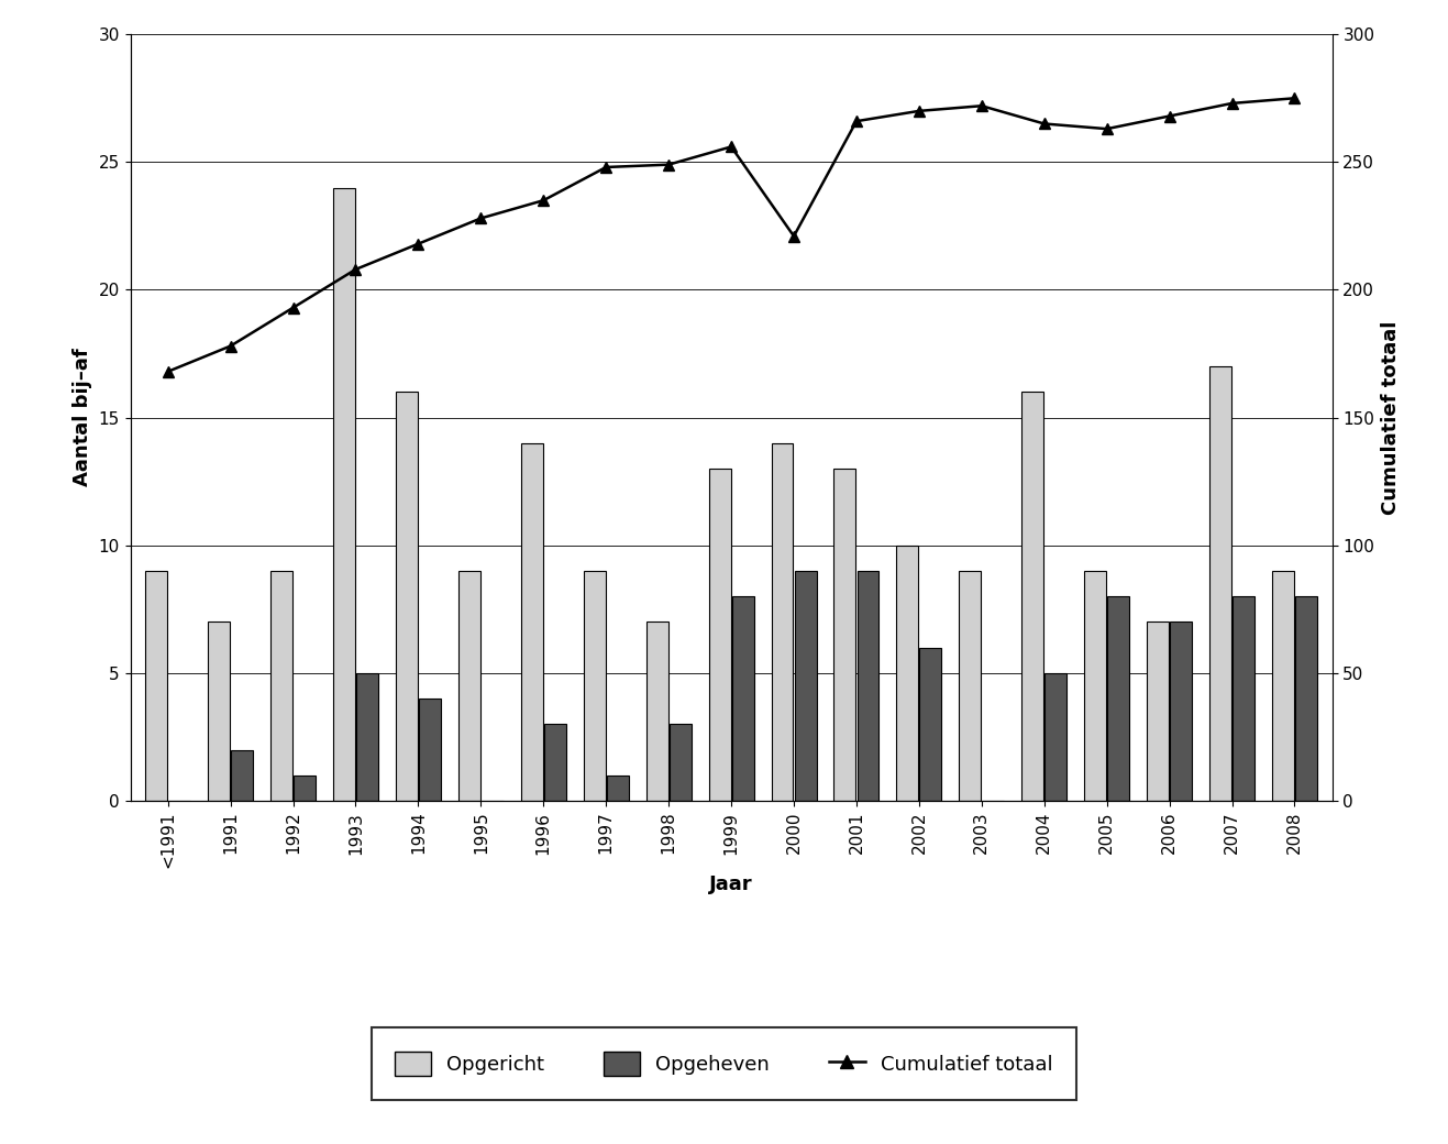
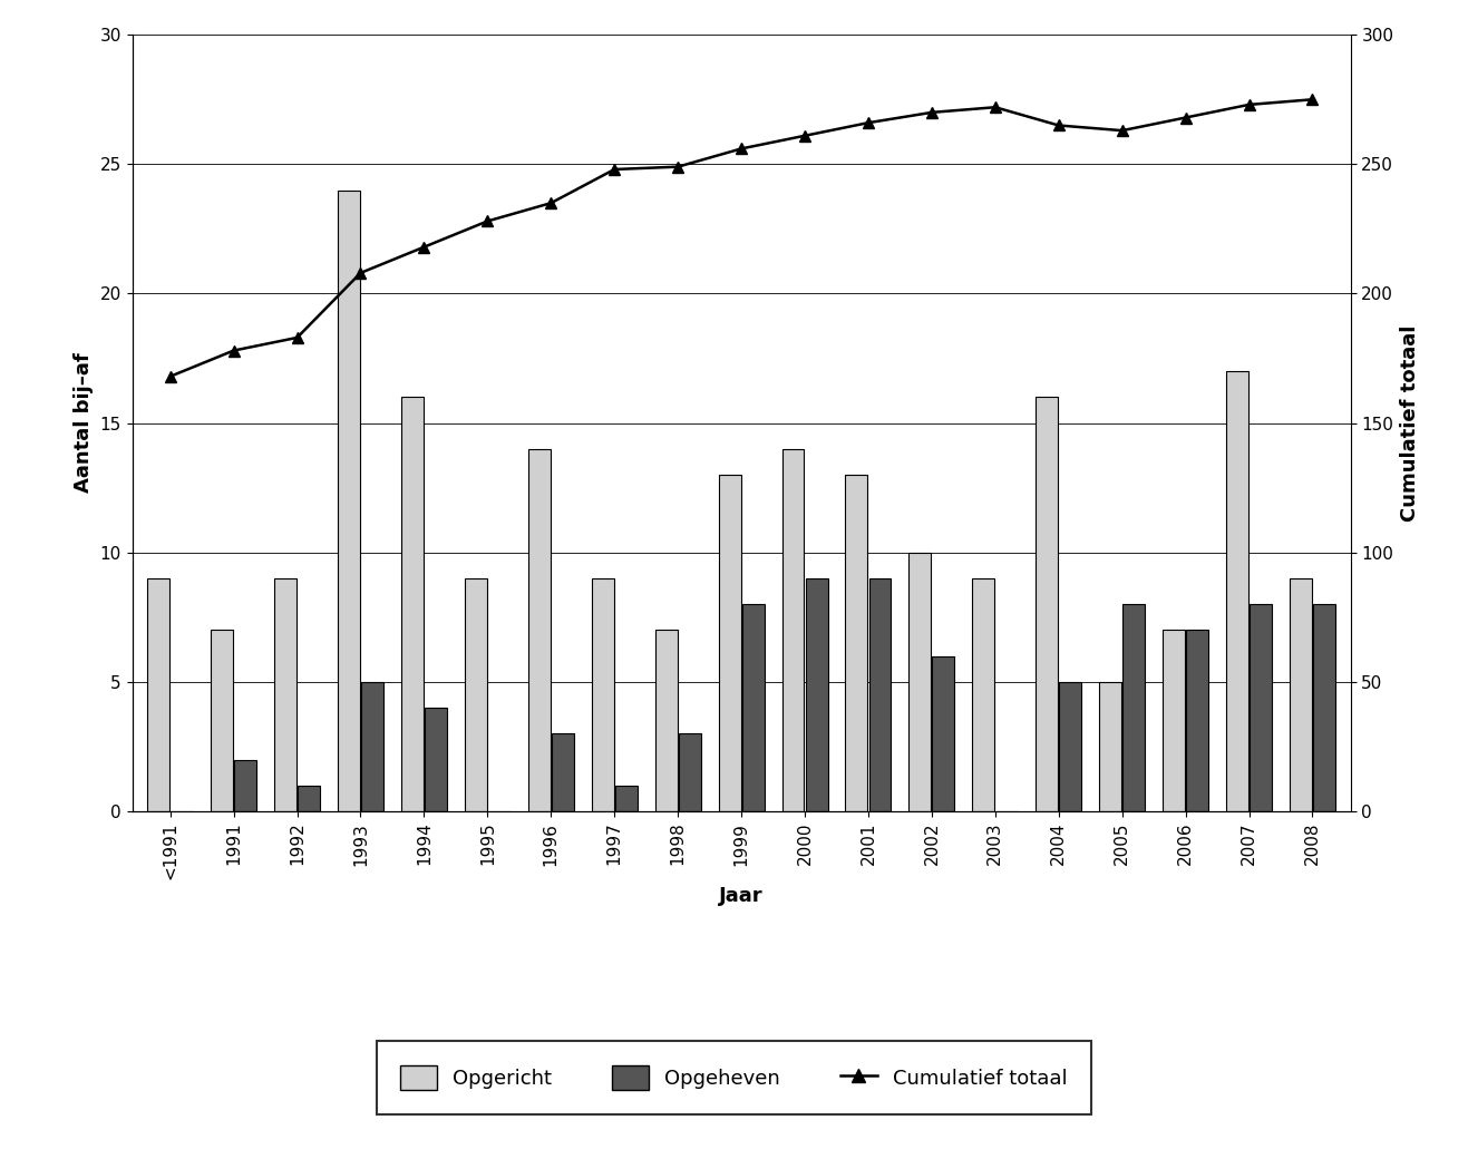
Cumulatief totaal/1992: 193 -> 183
Cumulatief totaal/2000: 221 -> 261
Opgericht/2005: 9 -> 5
